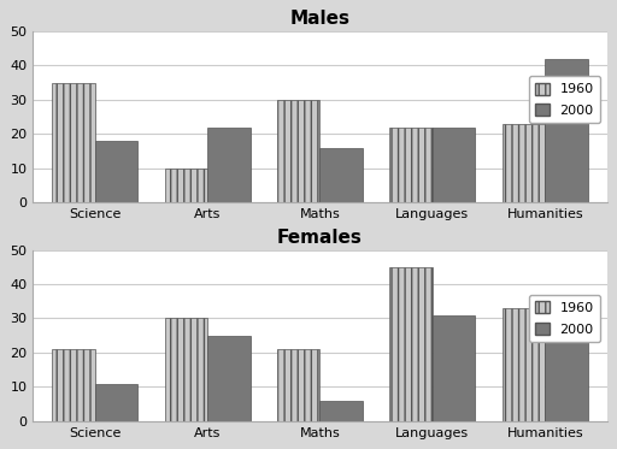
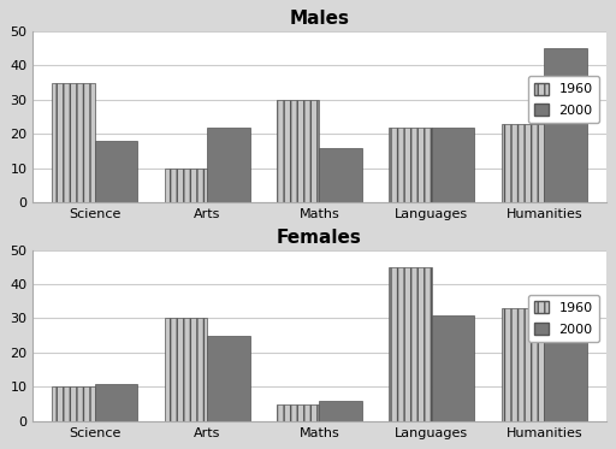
Males/2000/Humanities: 42 -> 45
Females/1960/Science: 21 -> 10
Females/1960/Maths: 21 -> 5
